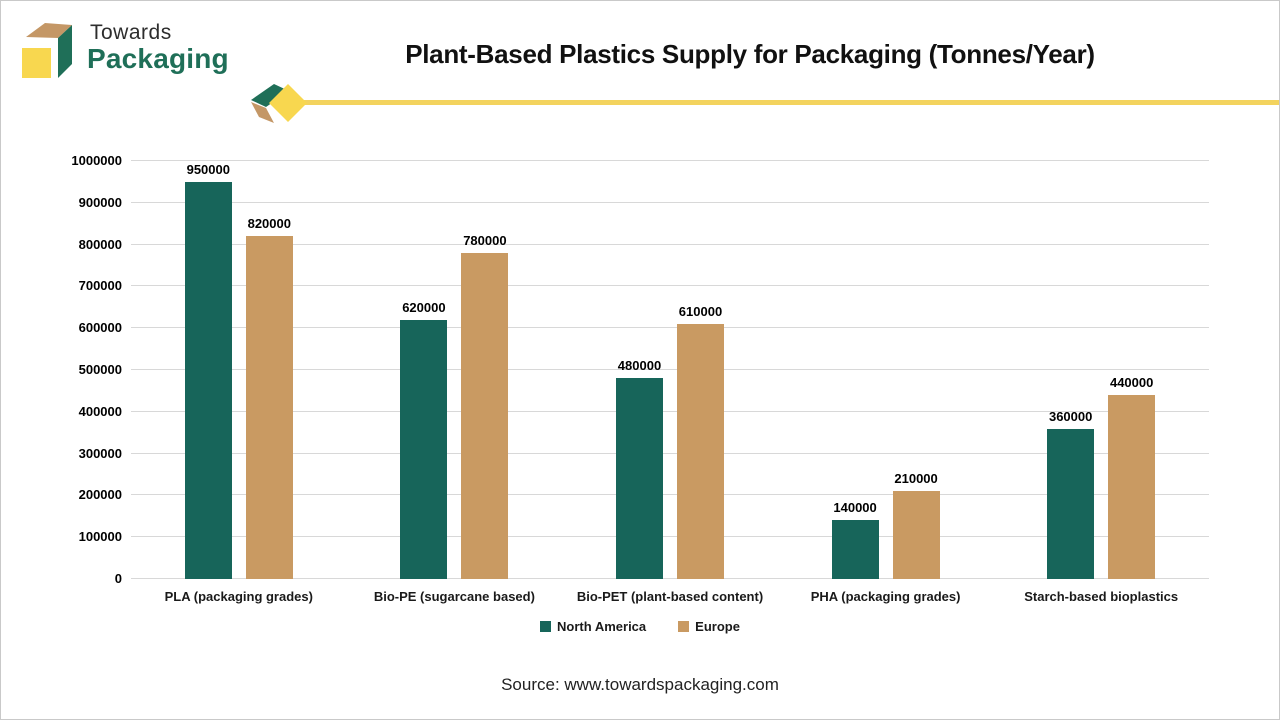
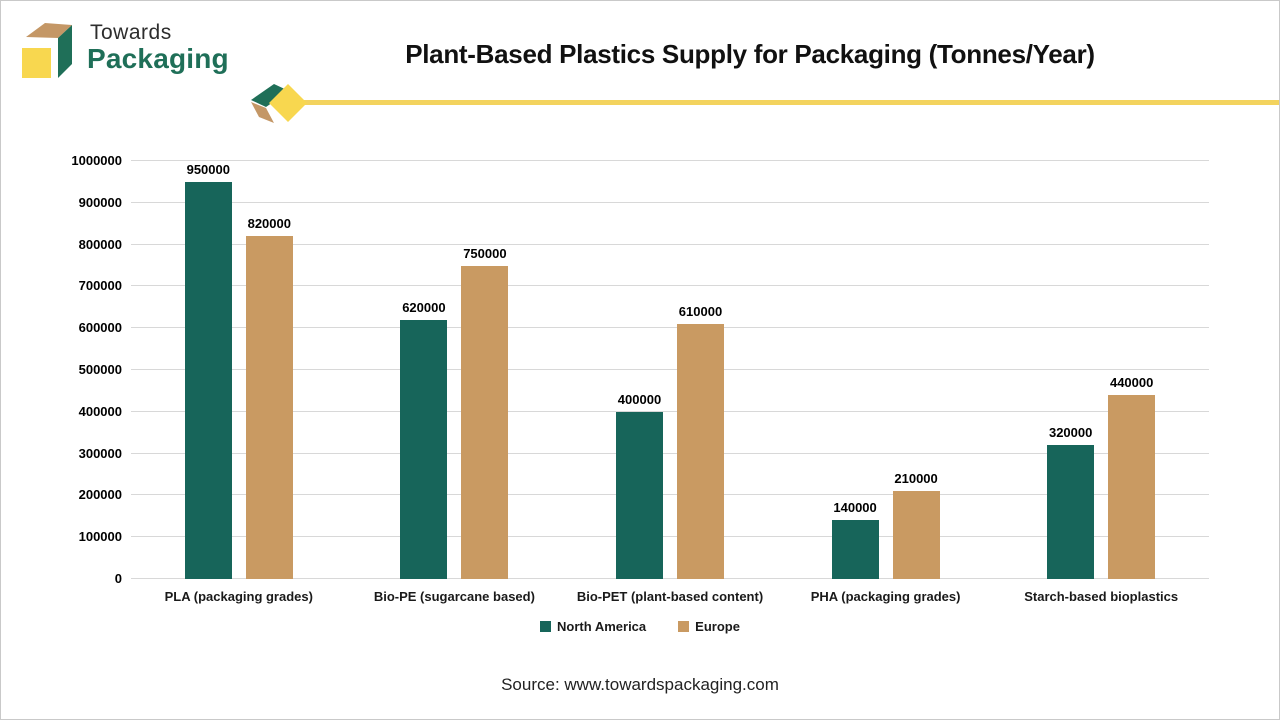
Europe/Bio-PE (sugarcane based): 780000 -> 750000
North America/Bio-PET (plant-based content): 480000 -> 400000
North America/Starch-based bioplastics: 360000 -> 320000
